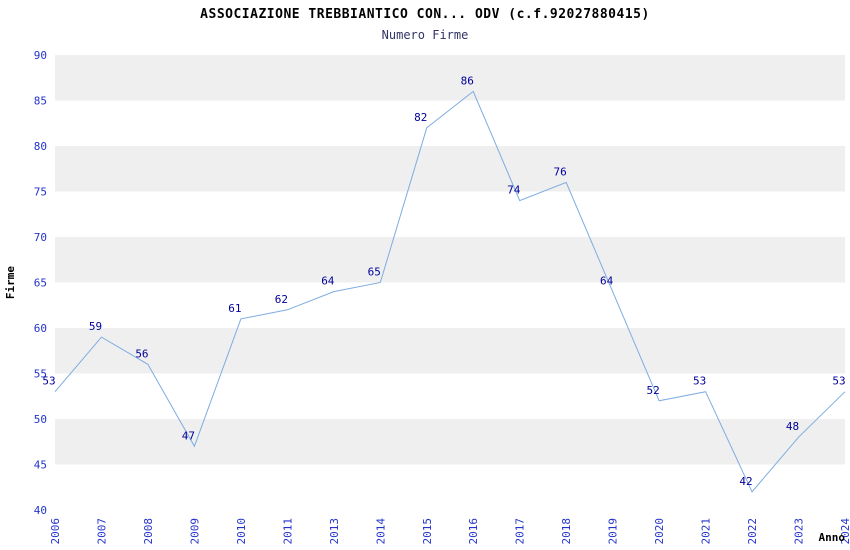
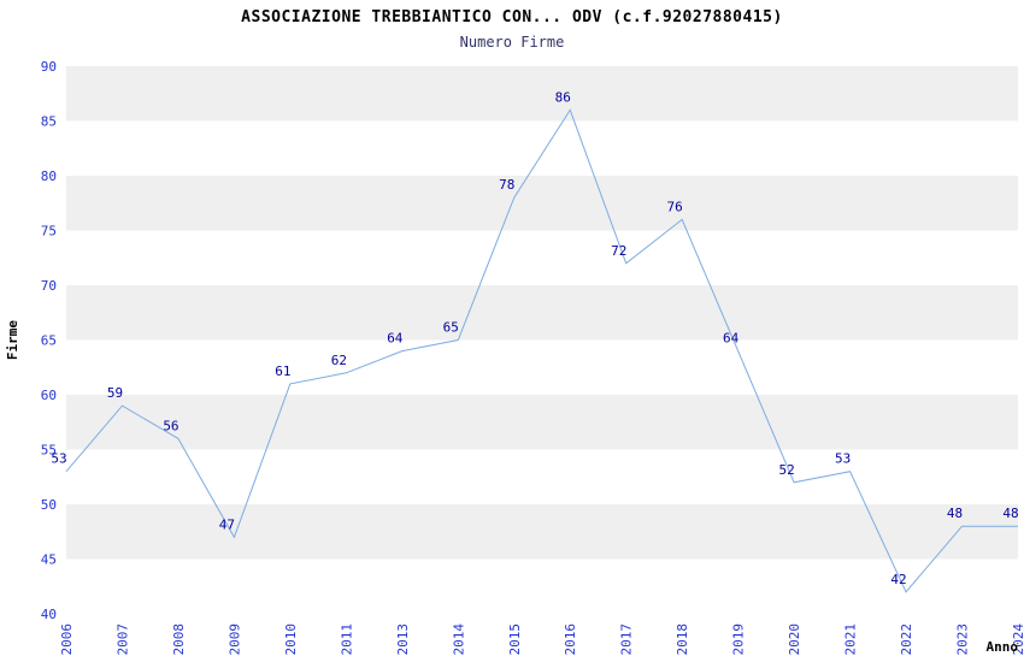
2015: 82 -> 78
2017: 74 -> 72
2024: 53 -> 48
